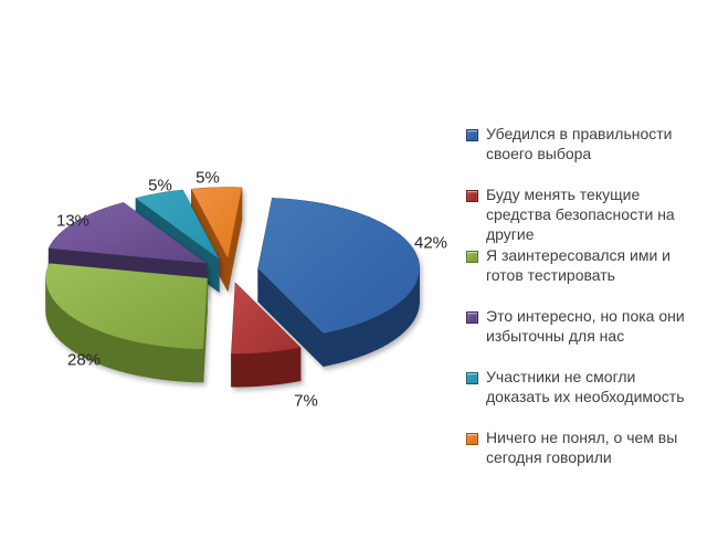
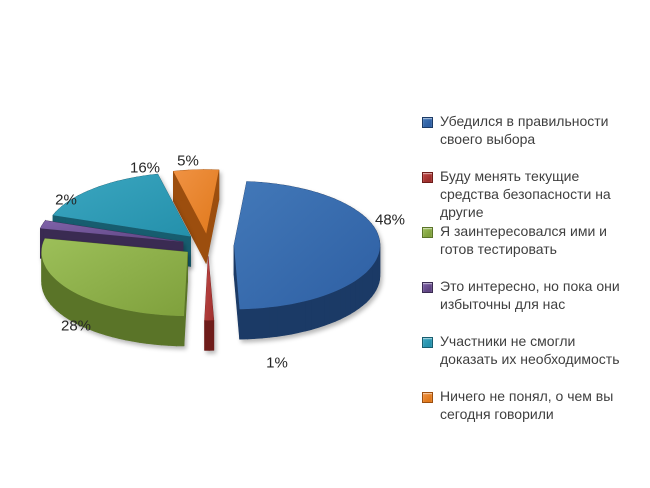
Убедился в правильности своего выбора: 42% -> 48%
Буду менять текущие средства безопасности на другие: 7% -> 1%
Это интересно, но пока они избыточны для нас: 13% -> 2%
Участники не смогли доказать их необходимость: 5% -> 16%
